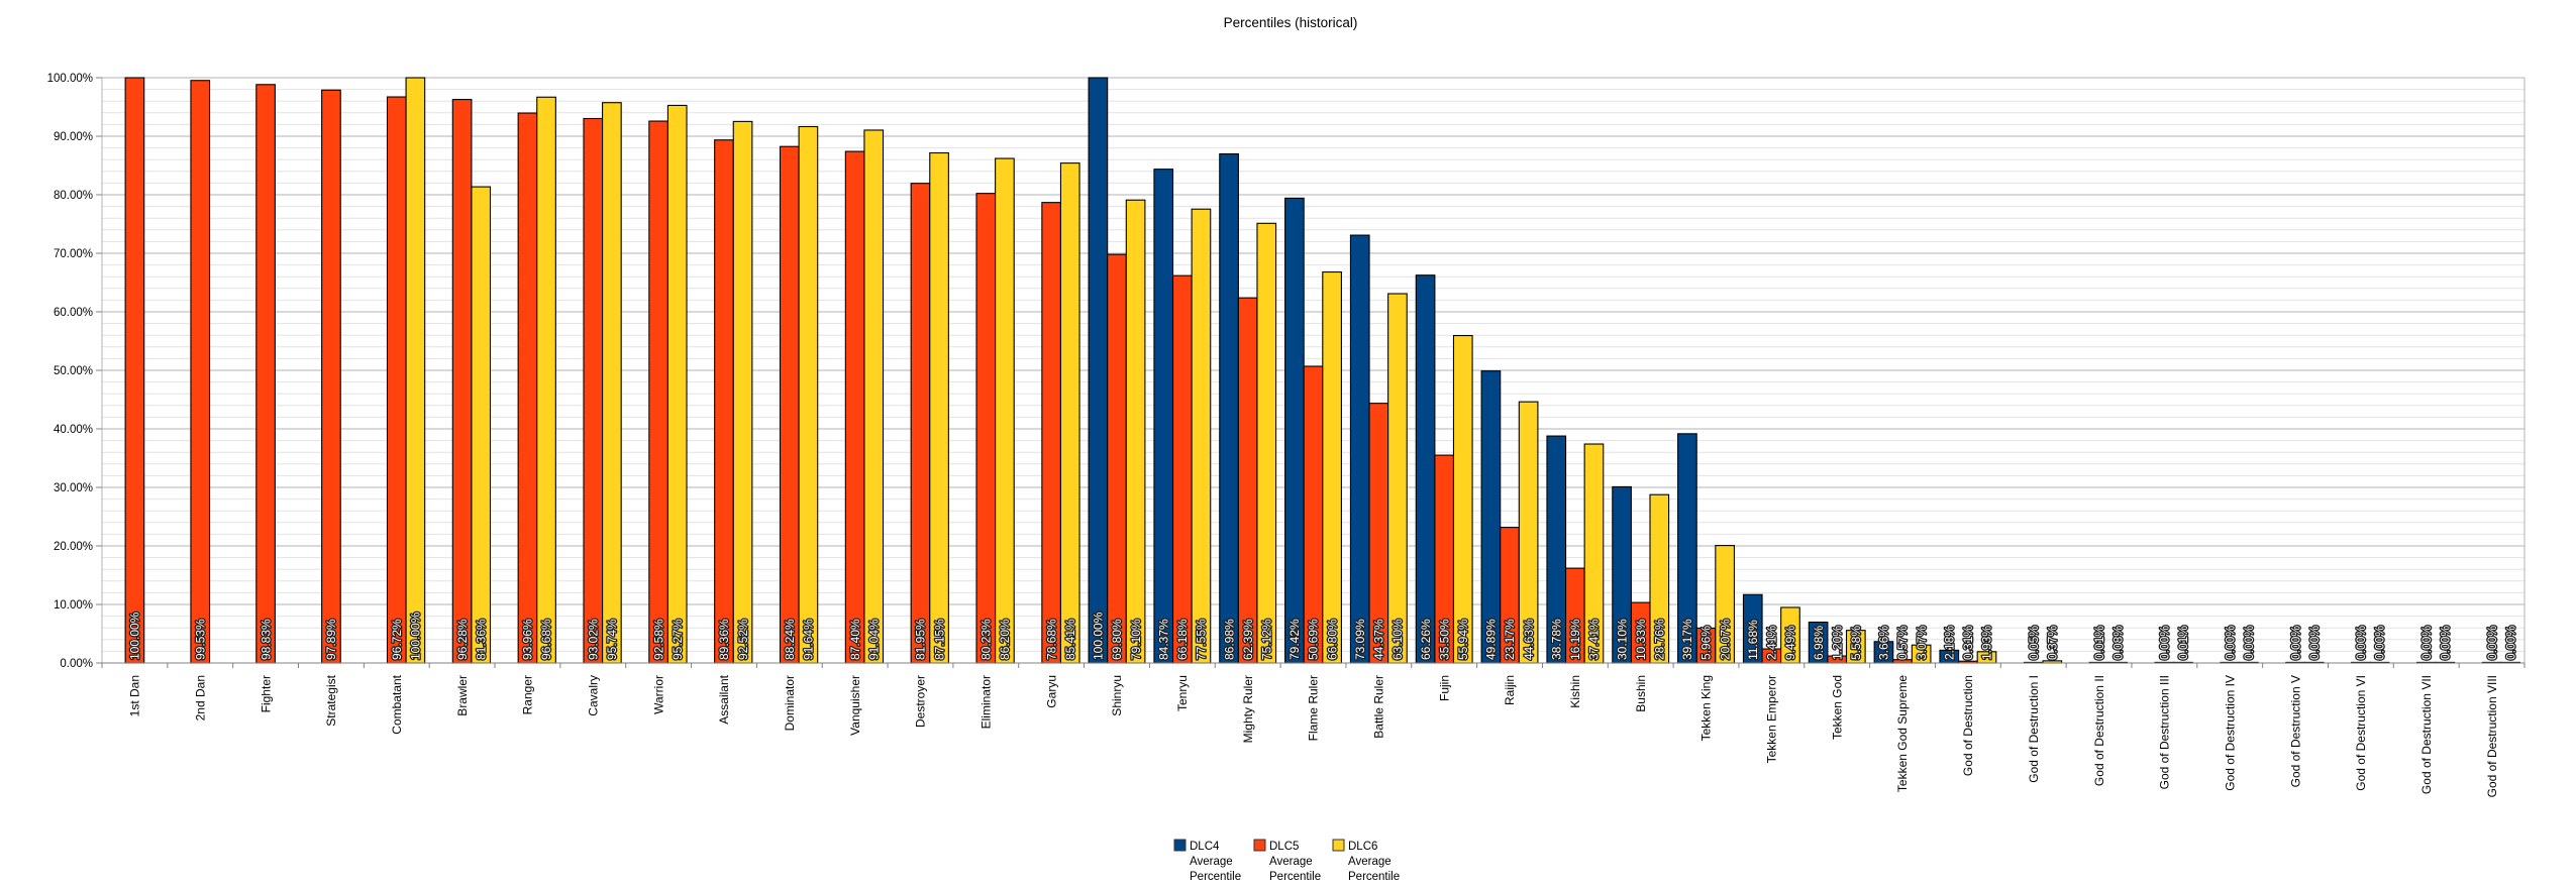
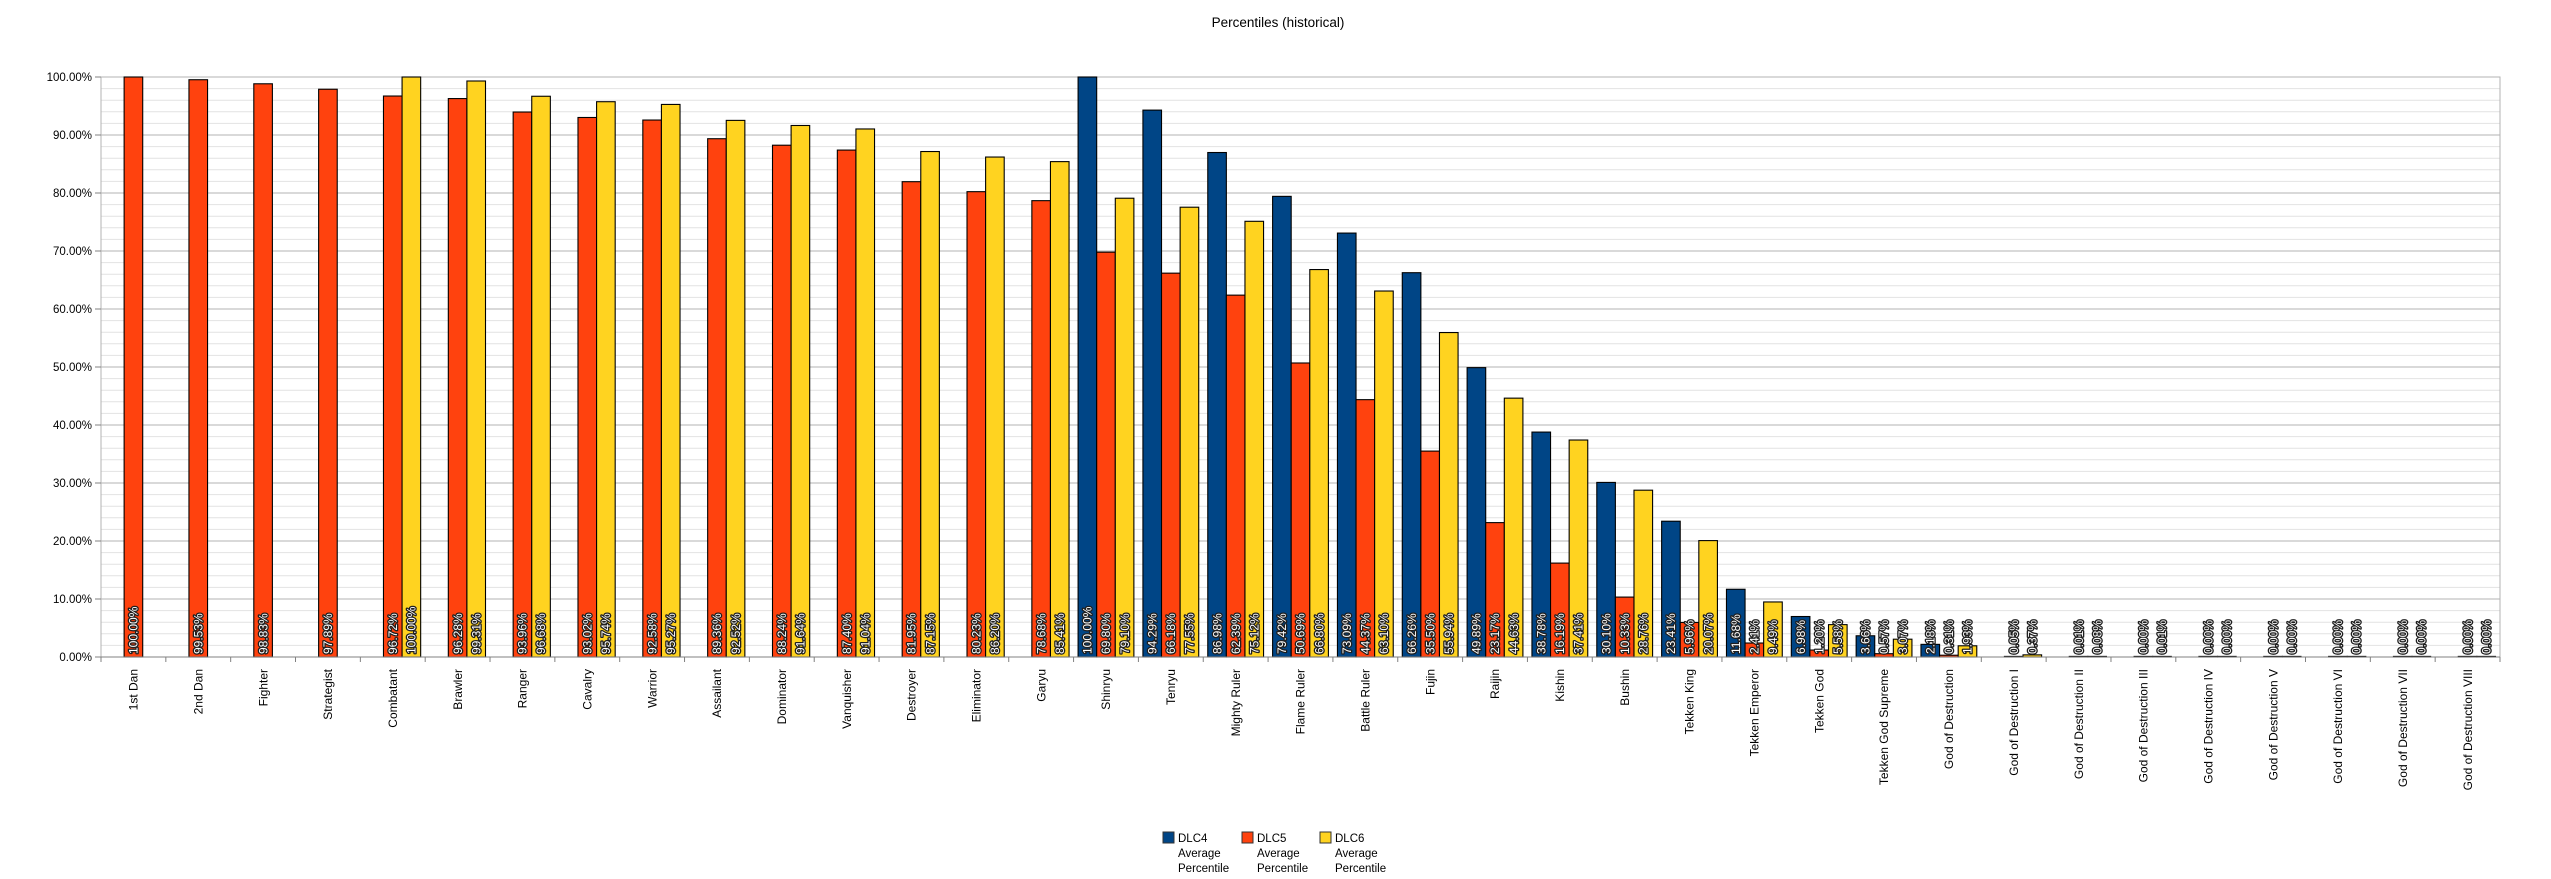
DLC6 Average Percentile/Brawler: 81.36% -> 99.31%
DLC4 Average Percentile/Tenryu: 84.37% -> 94.29%
DLC4 Average Percentile/Tekken King: 39.17% -> 23.41%
